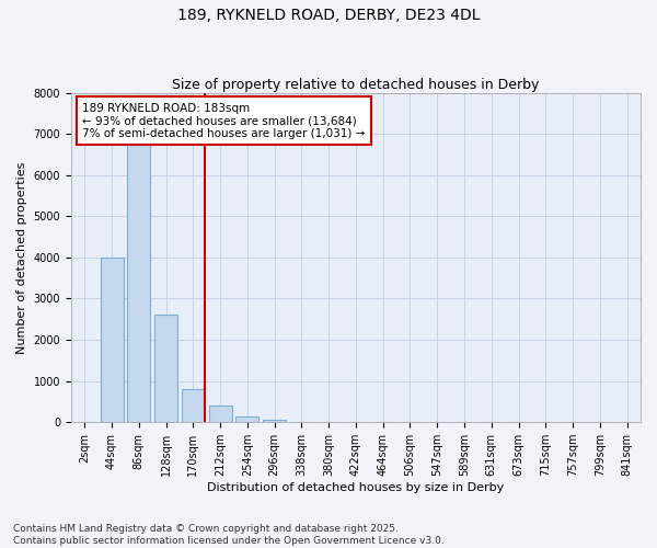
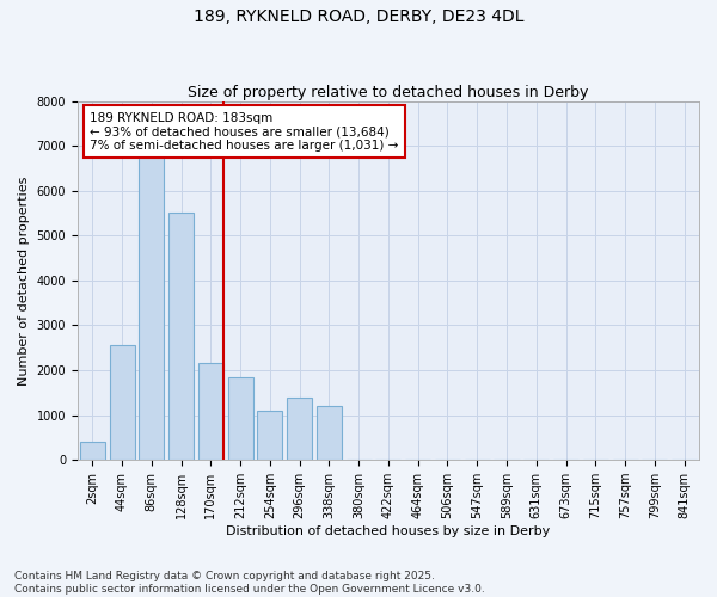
2sqm: 0 -> 400
44sqm: 4000 -> 2550
128sqm: 2600 -> 5500
170sqm: 800 -> 2150
212sqm: 400 -> 1850
254sqm: 130 -> 1100
296sqm: 60 -> 1400
338sqm: 10 -> 1200
